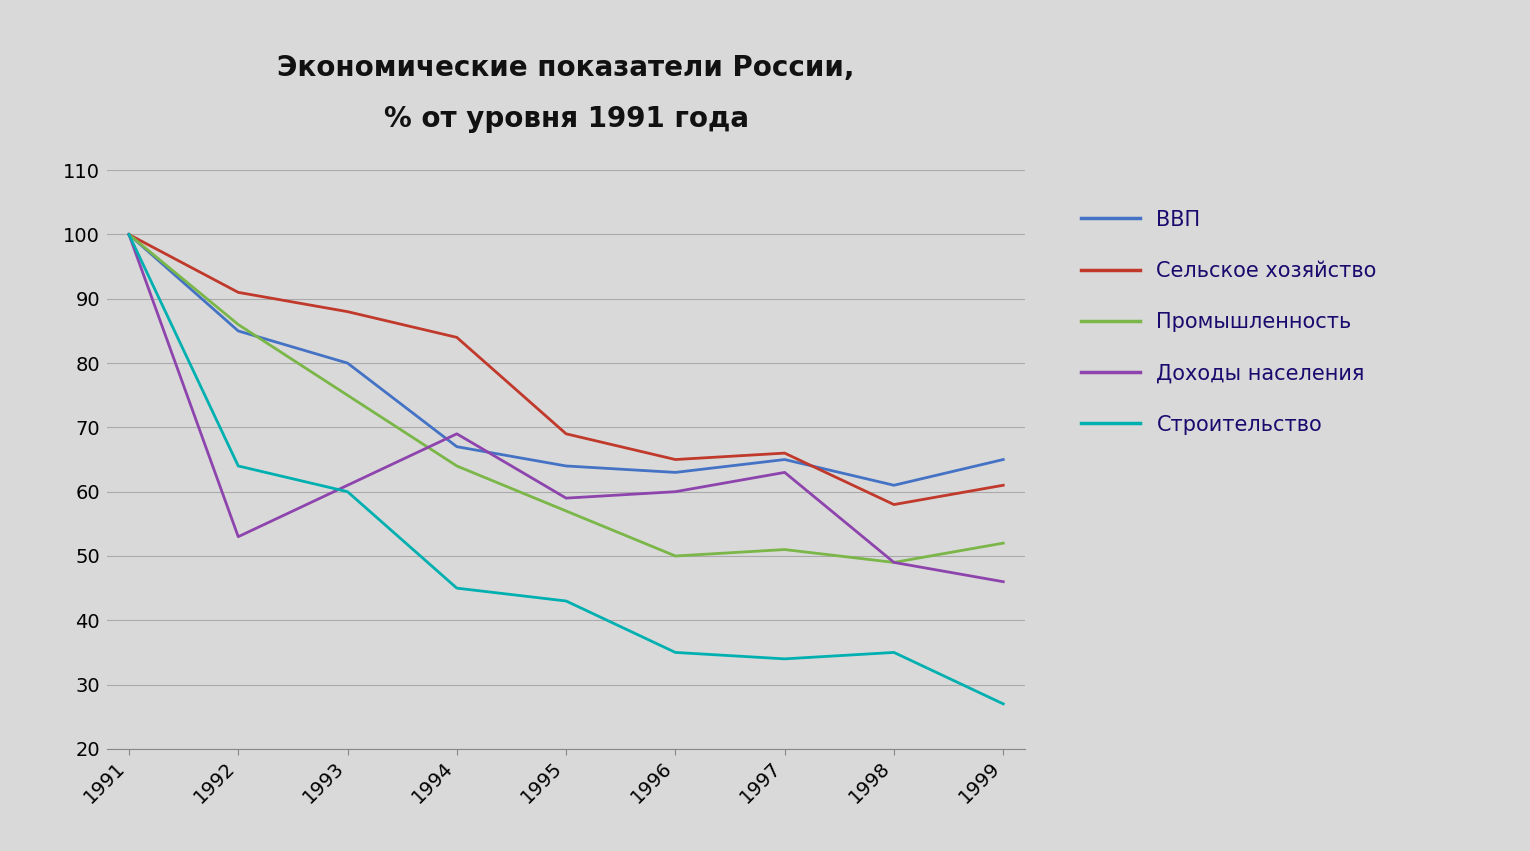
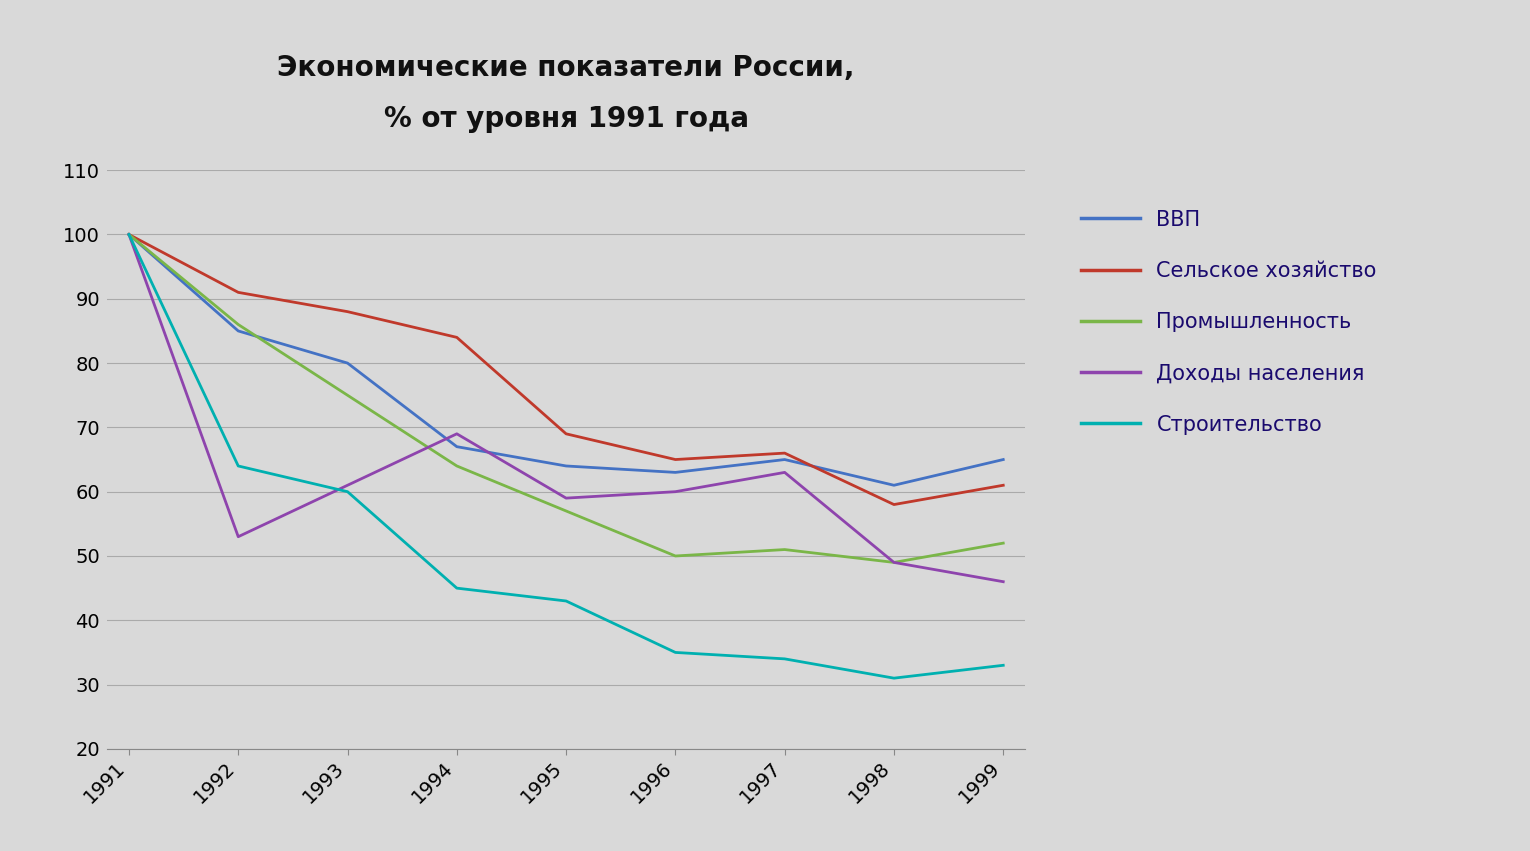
Строительство/1998: 35 -> 31
Строительство/1999: 27 -> 33
